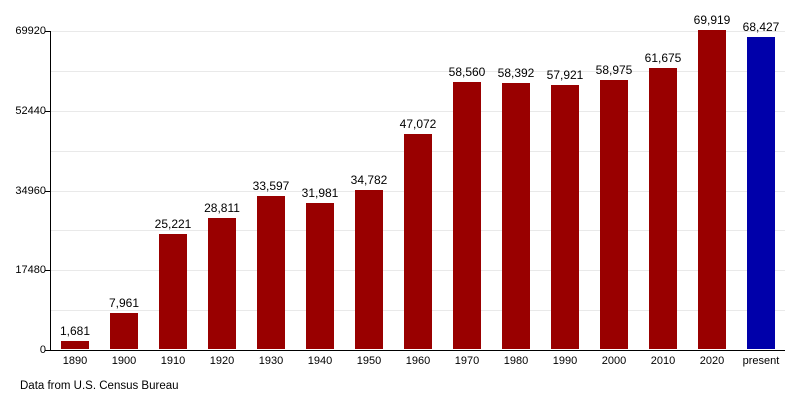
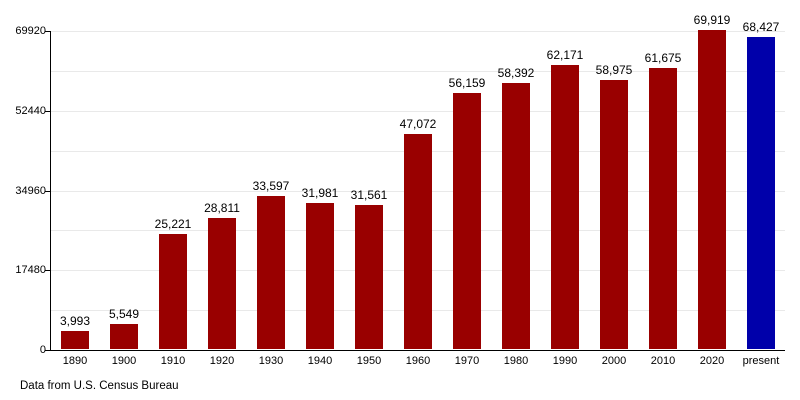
1890: 1,681 -> 3,993
1900: 7,961 -> 5,549
1950: 34,782 -> 31,561
1970: 58,560 -> 56,159
1990: 57,921 -> 62,171
